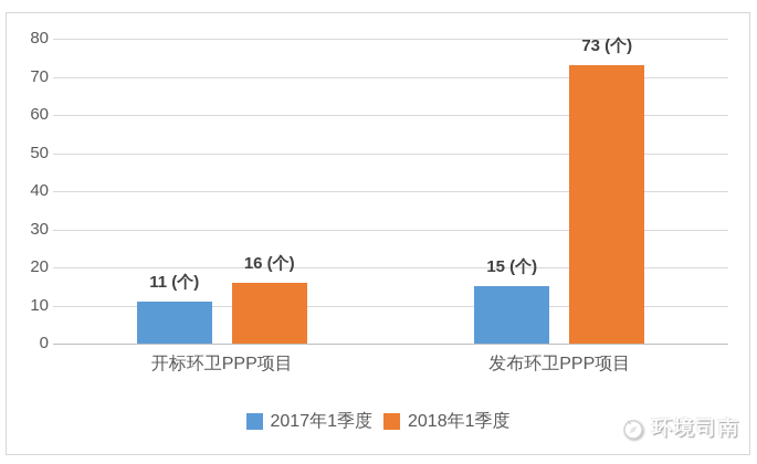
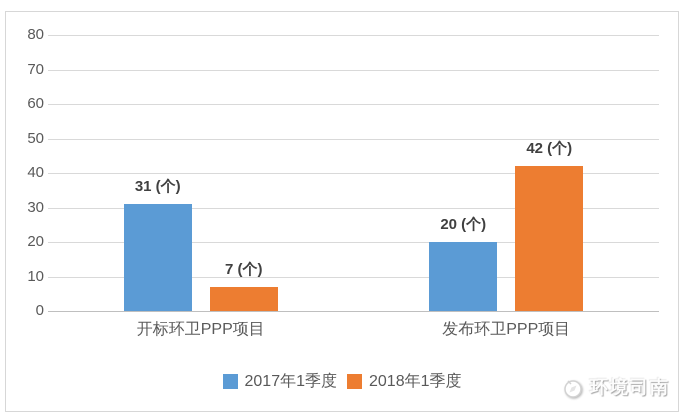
2017年1季度/开标环卫PPP项目: 11 -> 31
2018年1季度/开标环卫PPP项目: 16 -> 7
2017年1季度/发布环卫PPP项目: 15 -> 20
2018年1季度/发布环卫PPP项目: 73 -> 42
